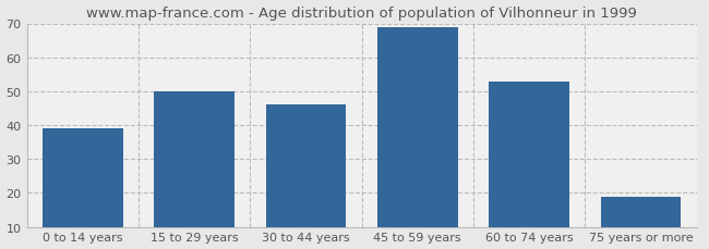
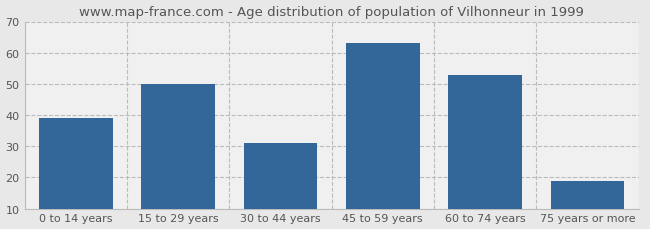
30 to 44 years: 46 -> 31
45 to 59 years: 69 -> 63
